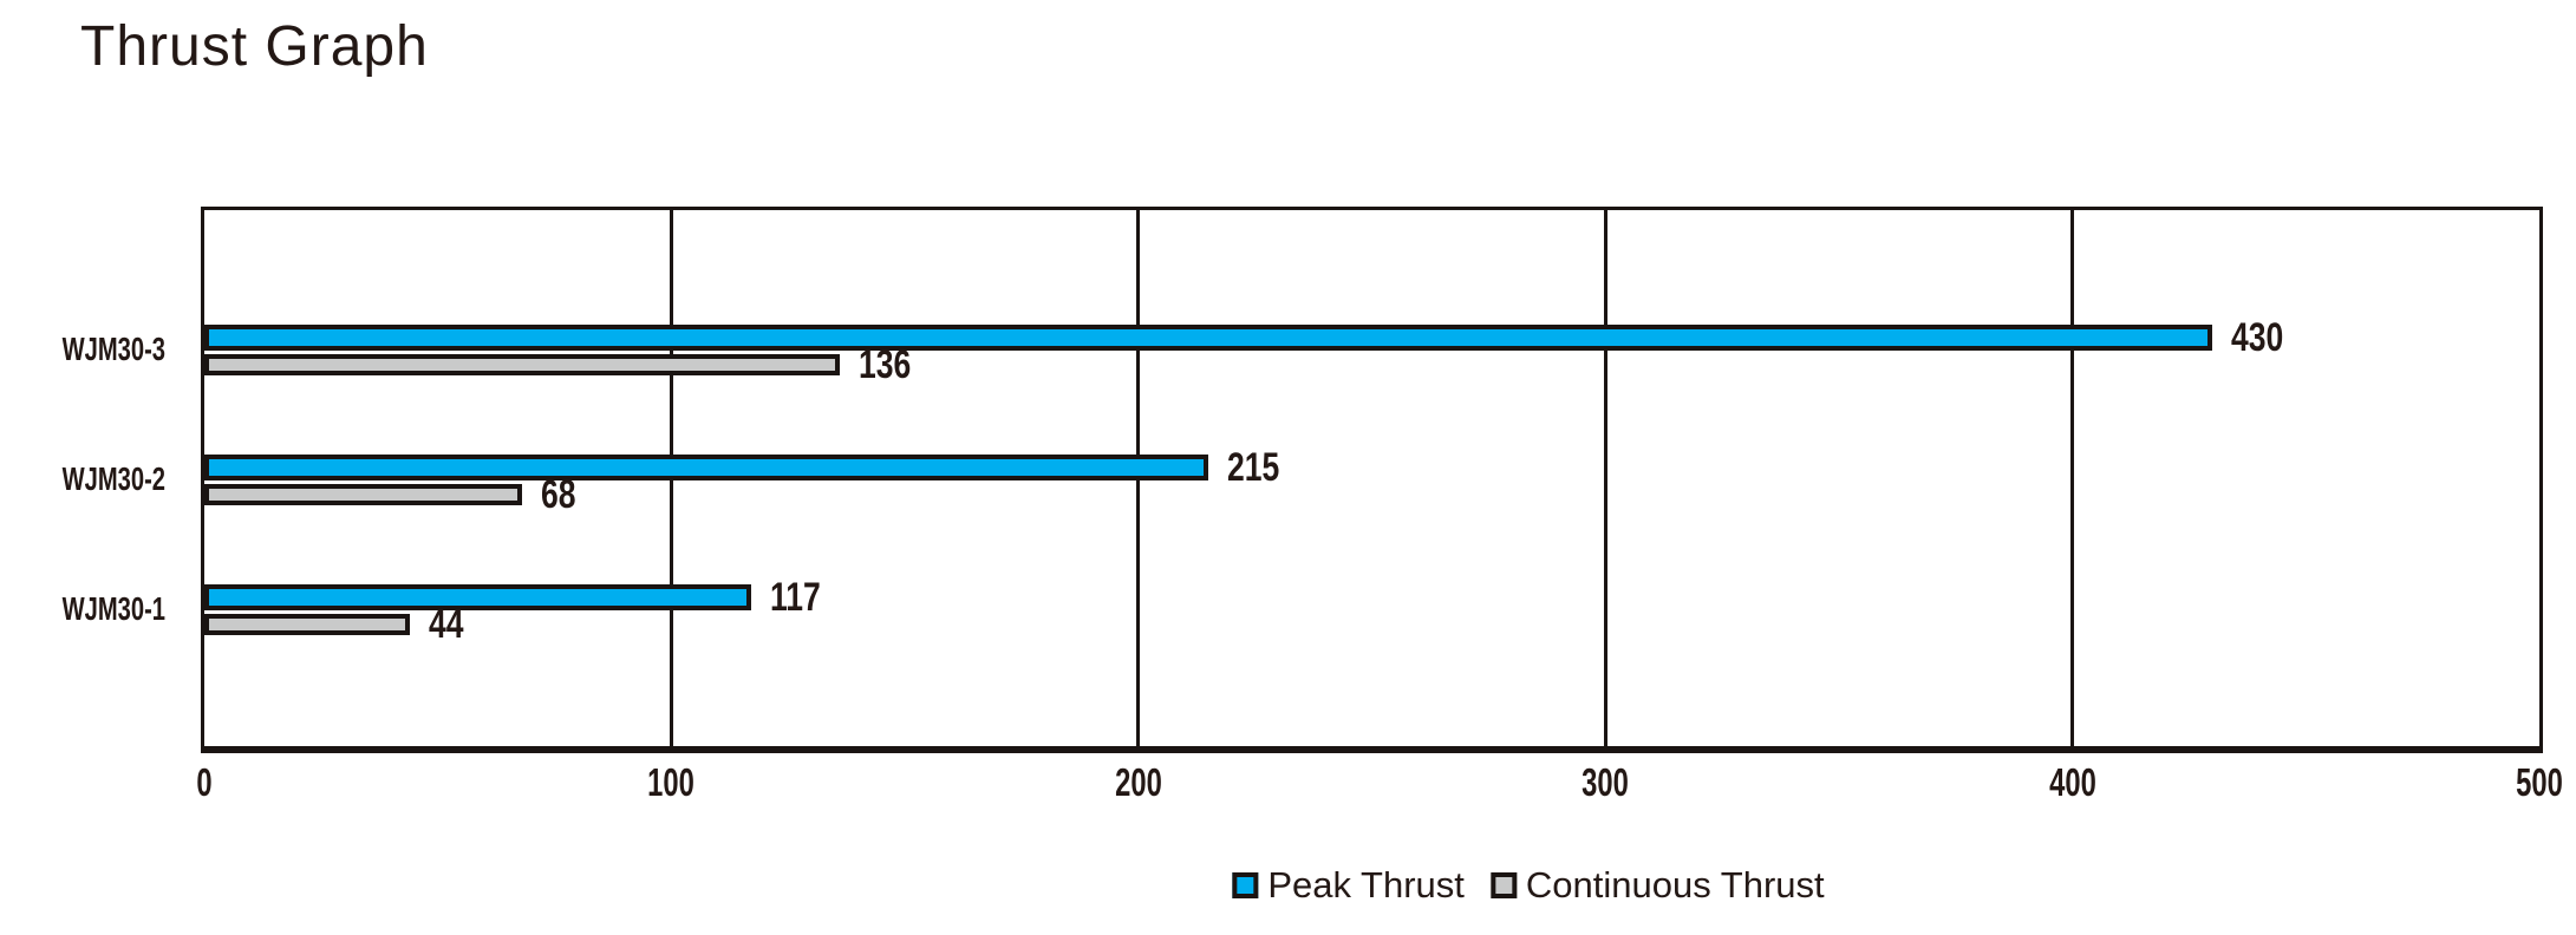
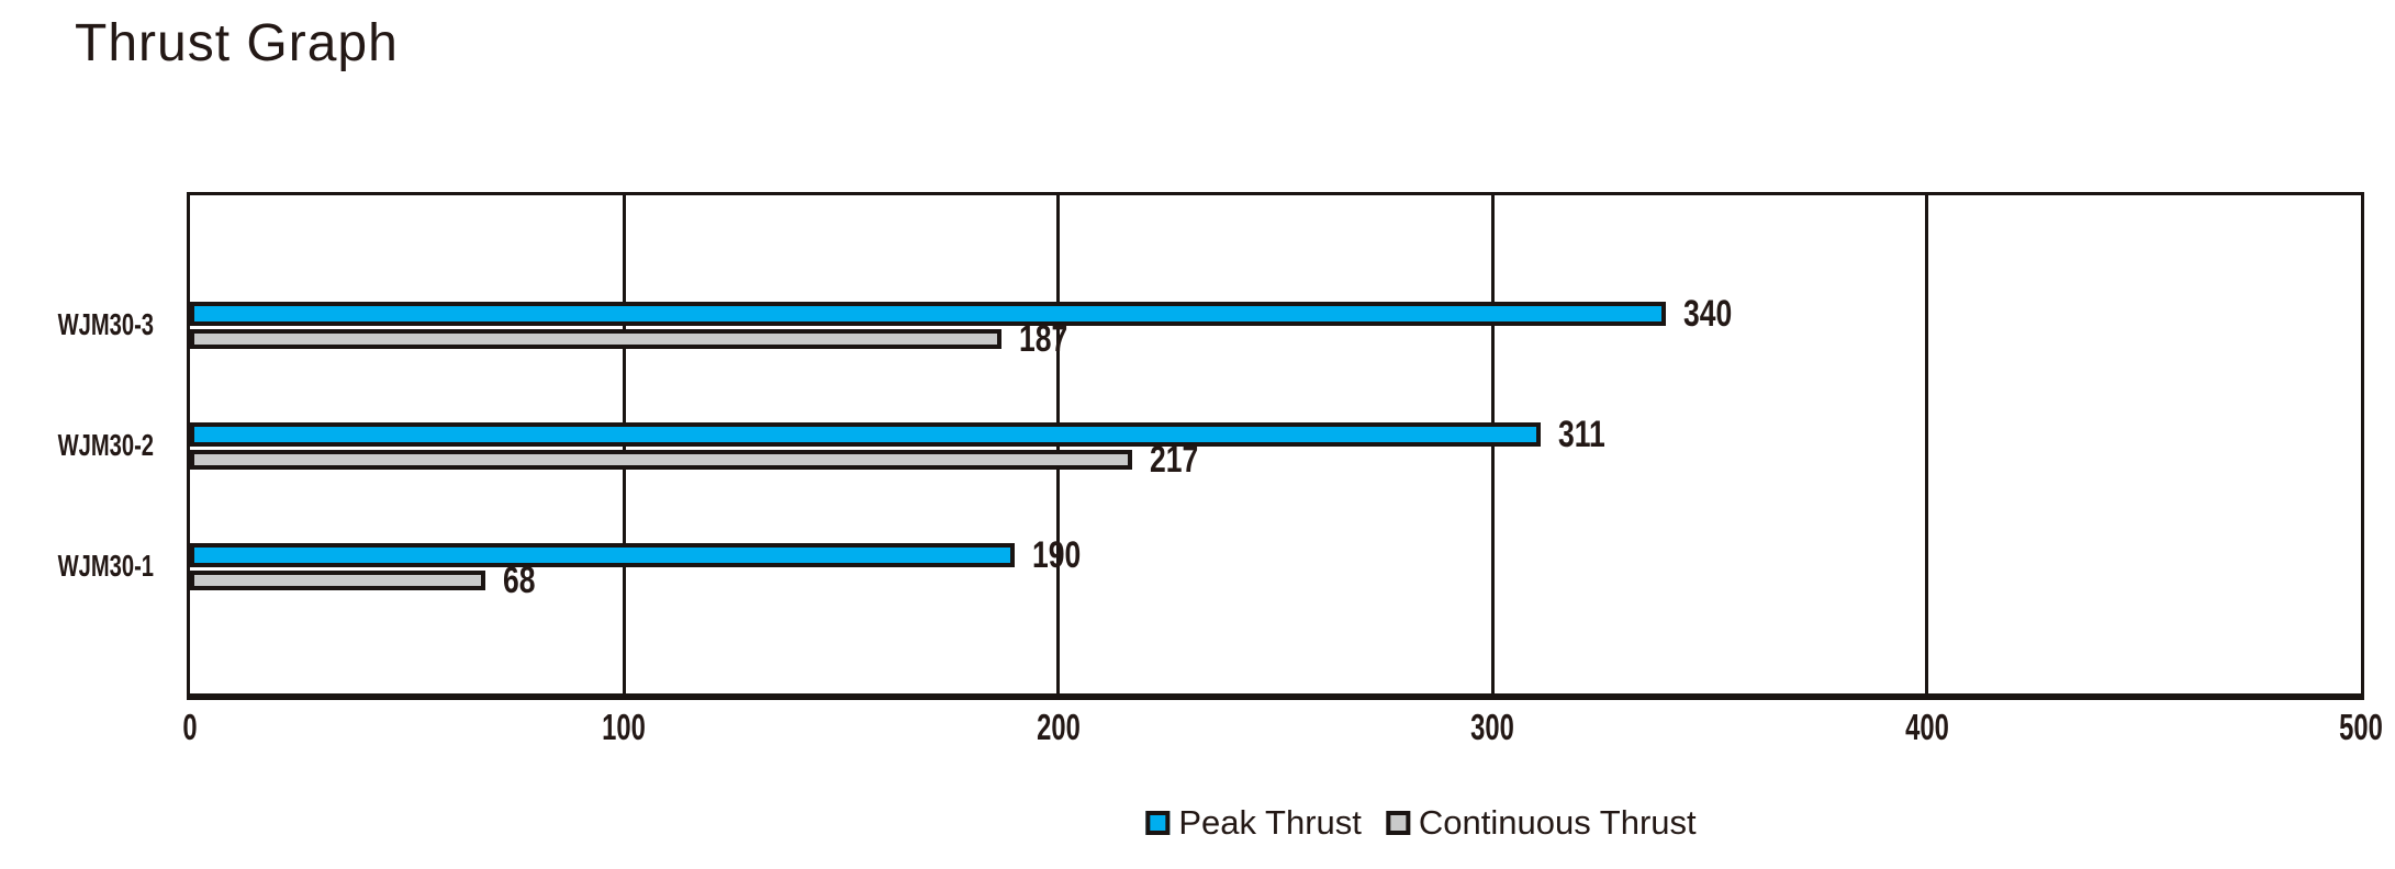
Peak Thrust/WJM30-3: 430 -> 340
Continuous Thrust/WJM30-3: 136 -> 187
Peak Thrust/WJM30-2: 215 -> 311
Continuous Thrust/WJM30-2: 68 -> 217
Peak Thrust/WJM30-1: 117 -> 190
Continuous Thrust/WJM30-1: 44 -> 68
